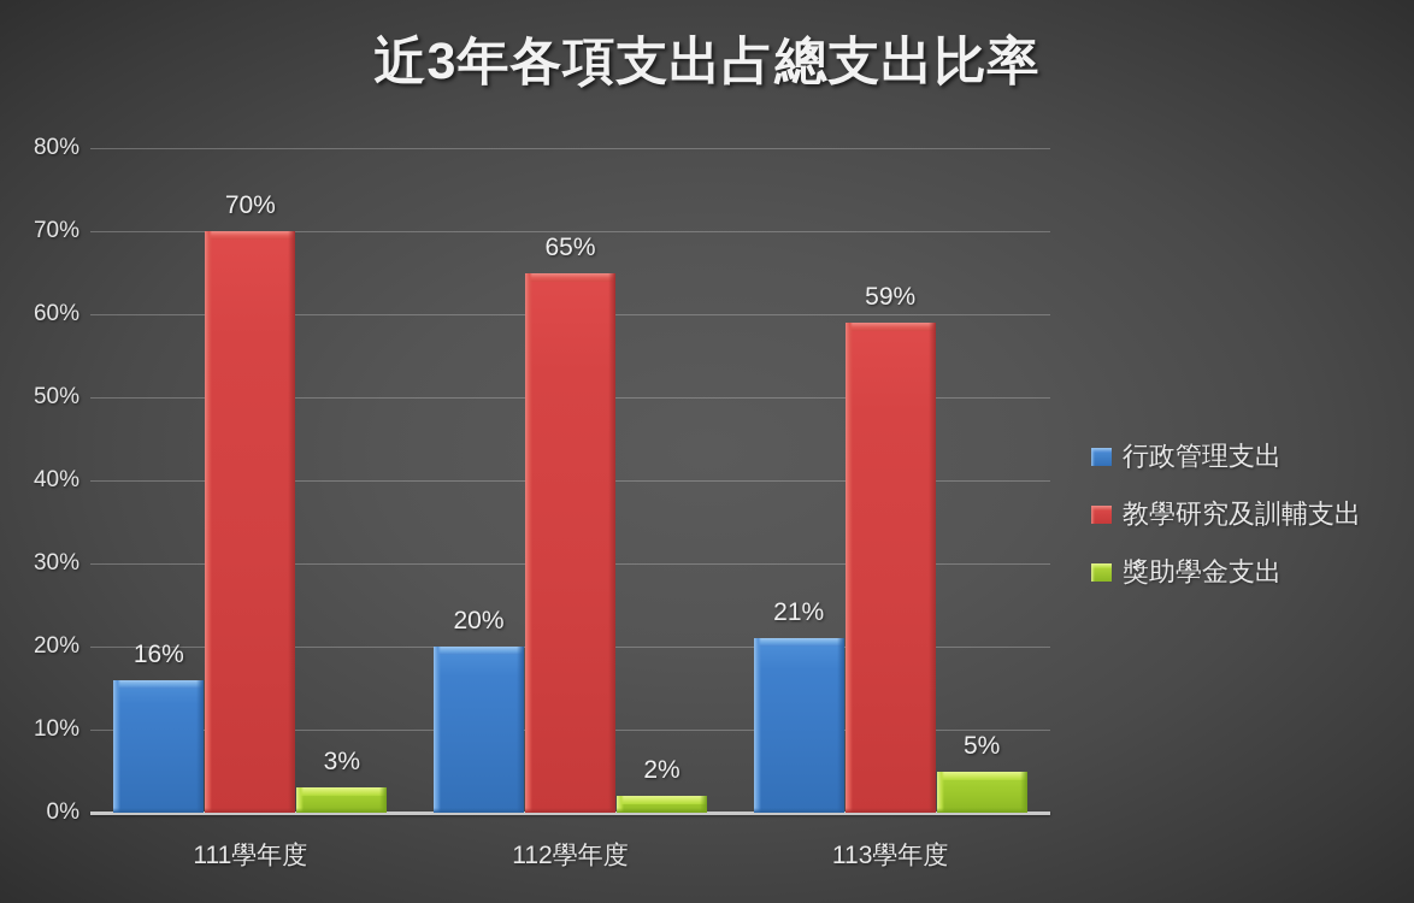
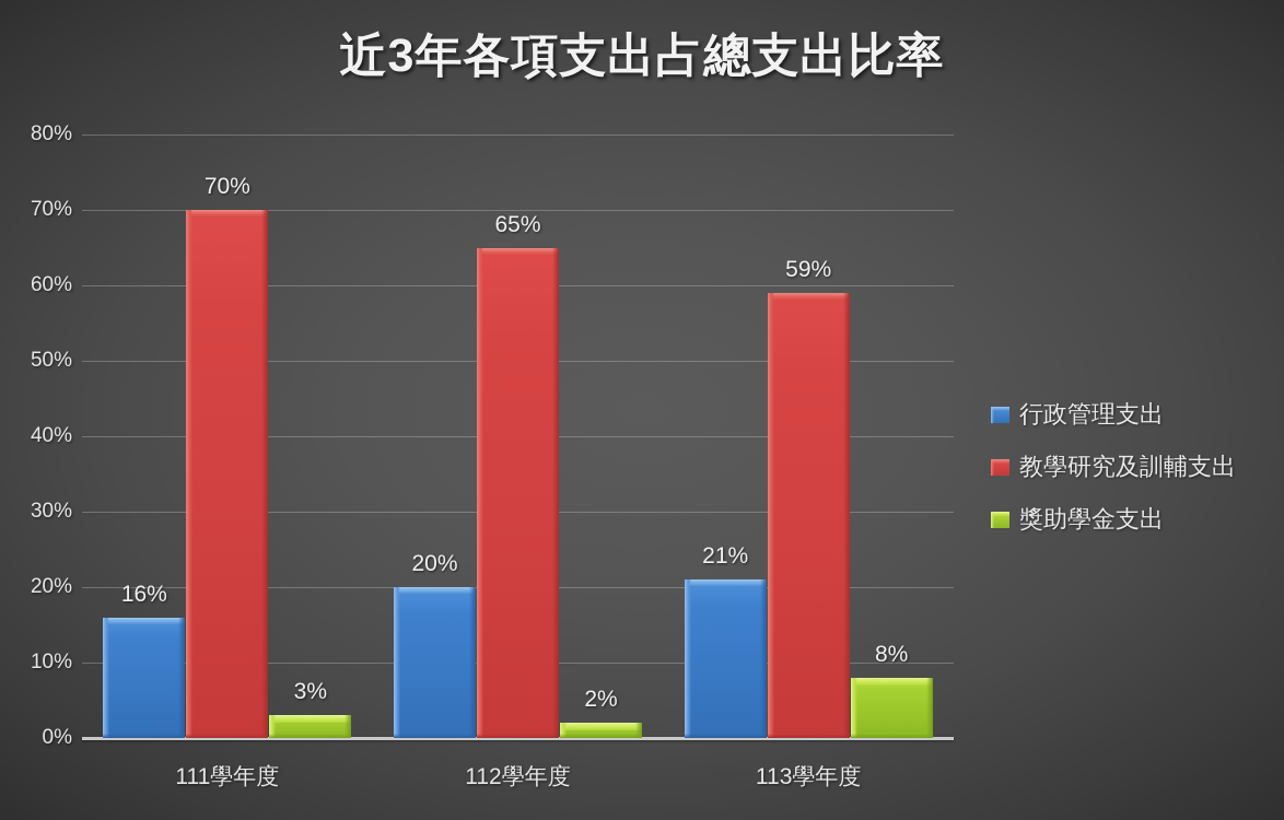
獎助學金支出/113學年度: 5% -> 8%
